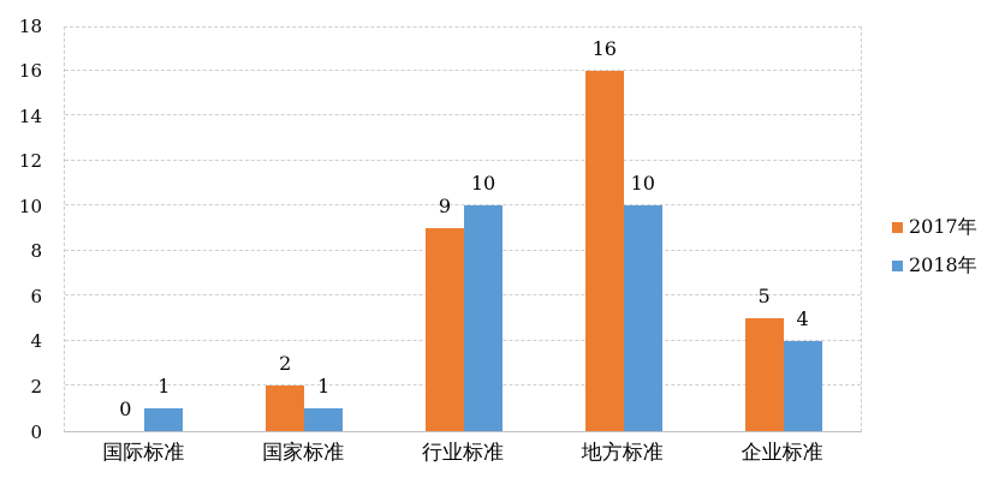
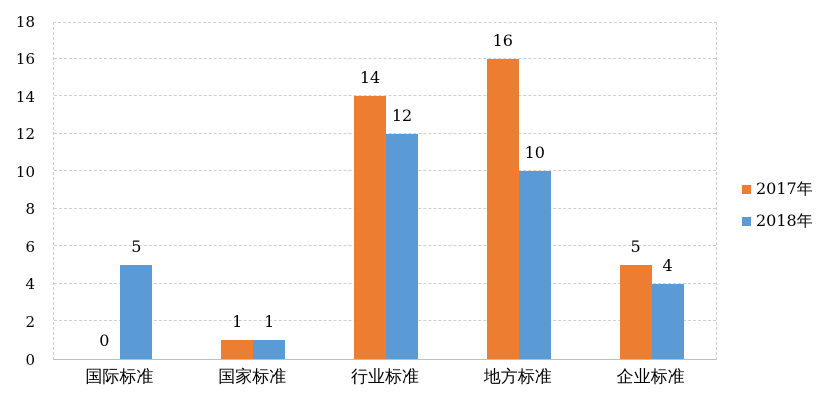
2018年/国际标准: 1 -> 5
2017年/国家标准: 2 -> 1
2017年/行业标准: 9 -> 14
2018年/行业标准: 10 -> 12
